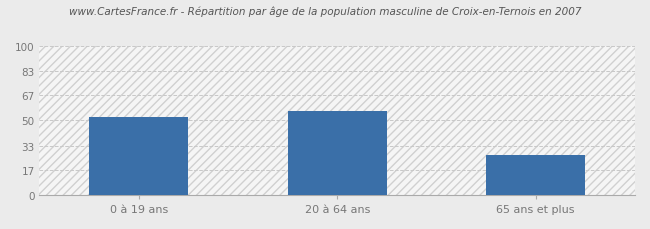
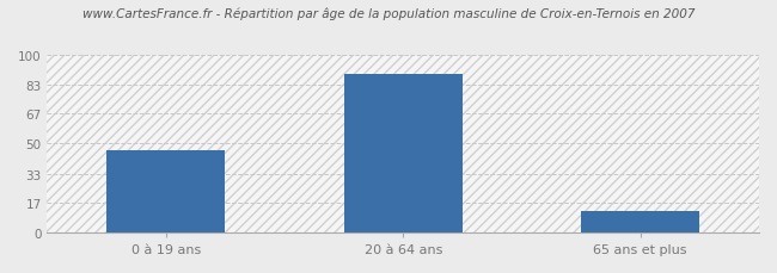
0 à 19 ans: 52 -> 46
20 à 64 ans: 56 -> 89
65 ans et plus: 27 -> 12
